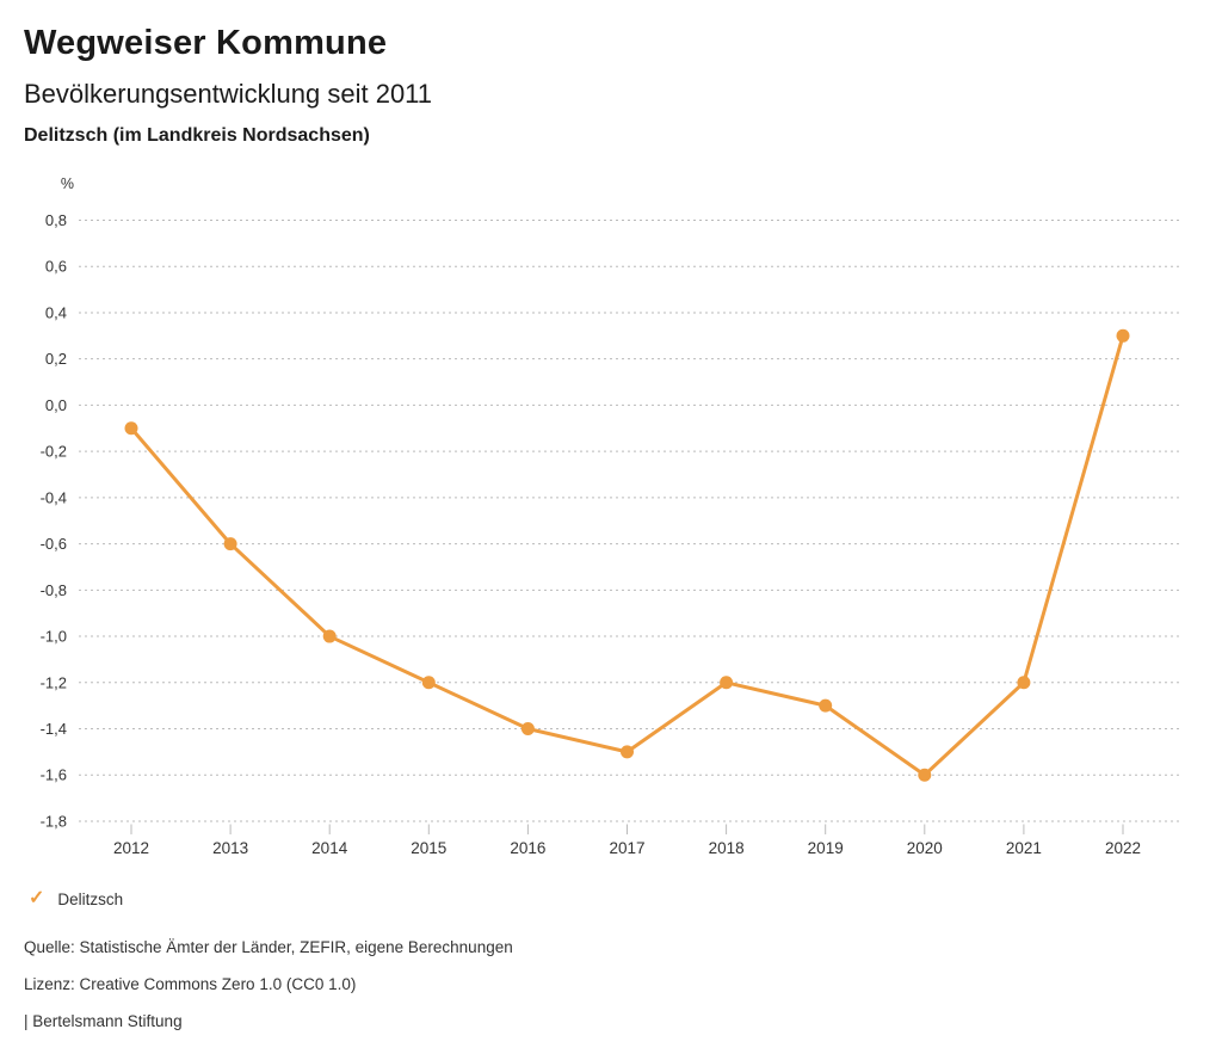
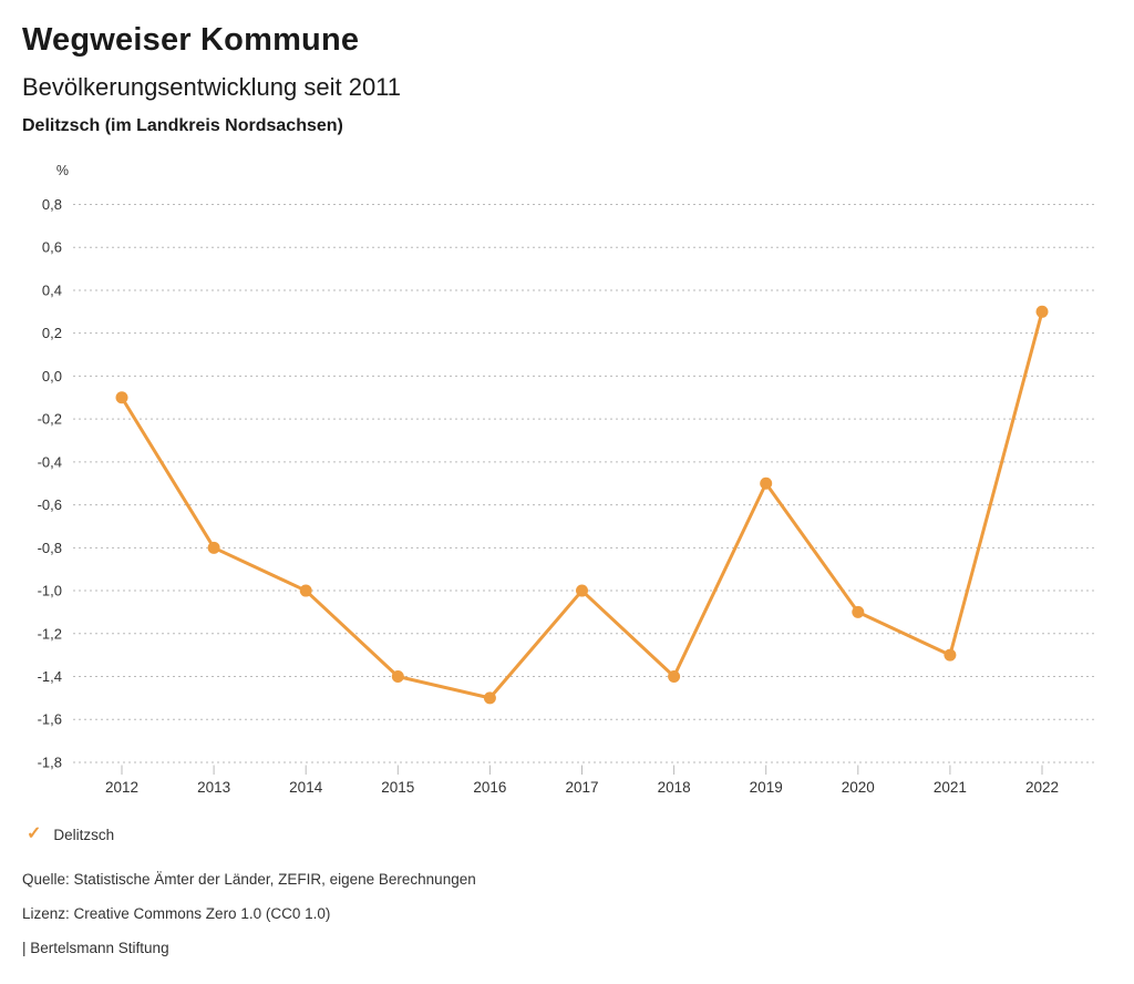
2013: -0,6 -> -0,8
2015: -1,2 -> -1,4
2016: -1,4 -> -1,5
2017: -1,5 -> -1,0
2018: -1,2 -> -1,4
2019: -1,3 -> -0,5
2020: -1,6 -> -1,1
2021: -1,2 -> -1,3
